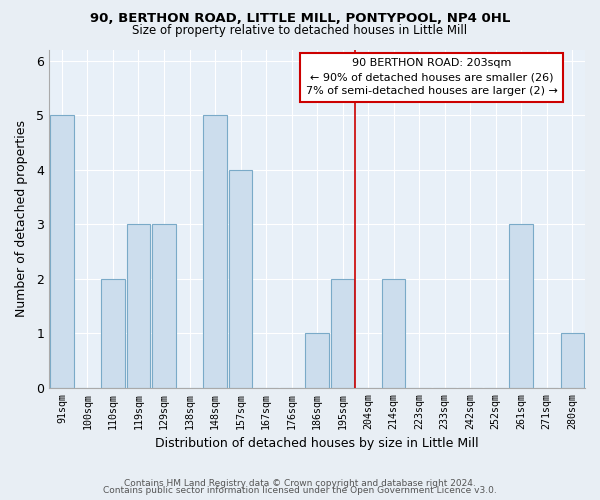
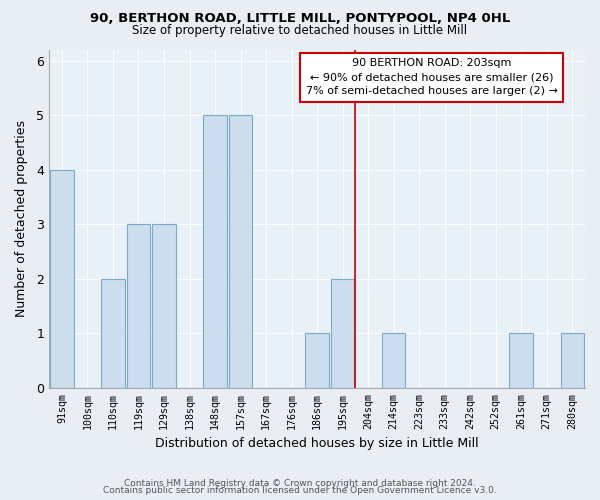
91sqm: 5 -> 4
157sqm: 4 -> 5
214sqm: 2 -> 1
261sqm: 3 -> 1
